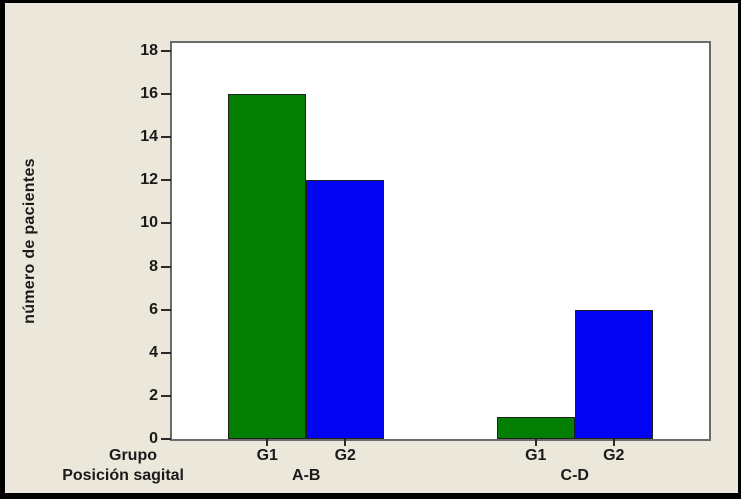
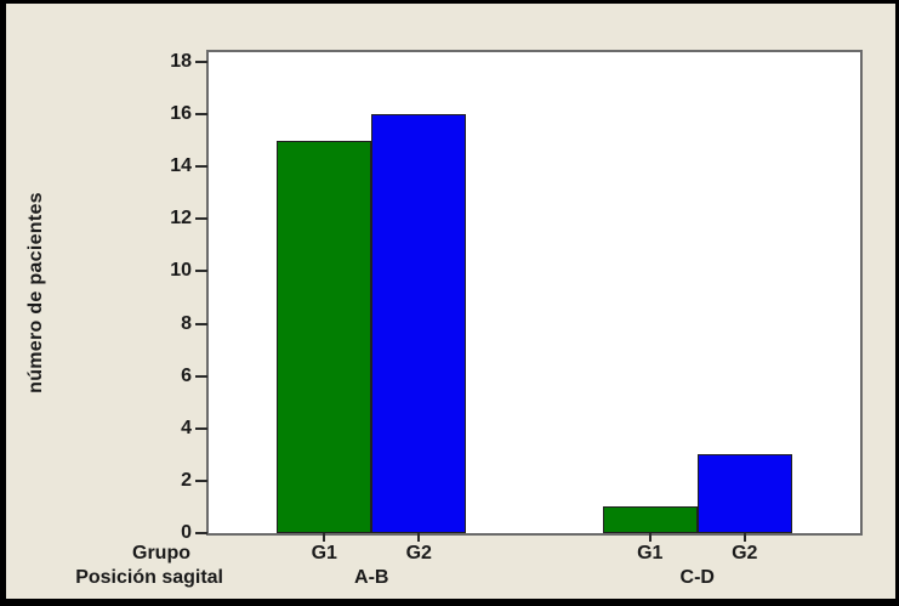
G1/A-B: 16 -> 15
G2/A-B: 12 -> 16
G2/C-D: 6 -> 3
